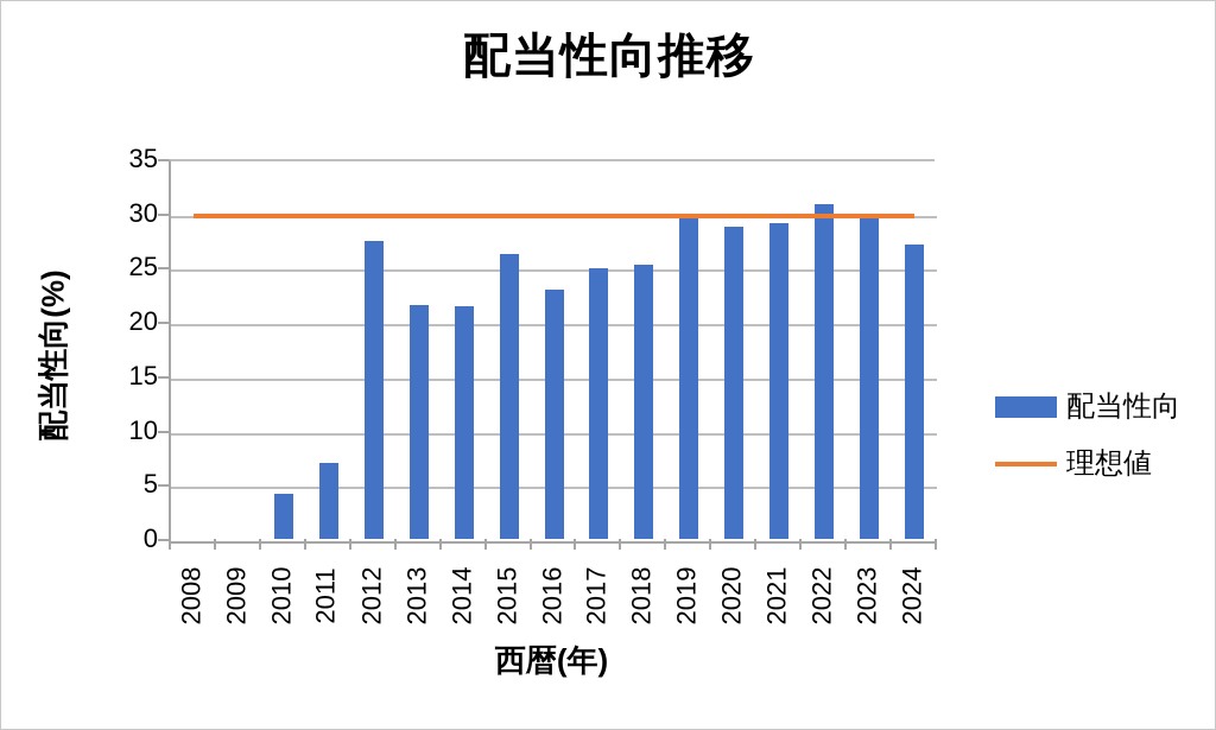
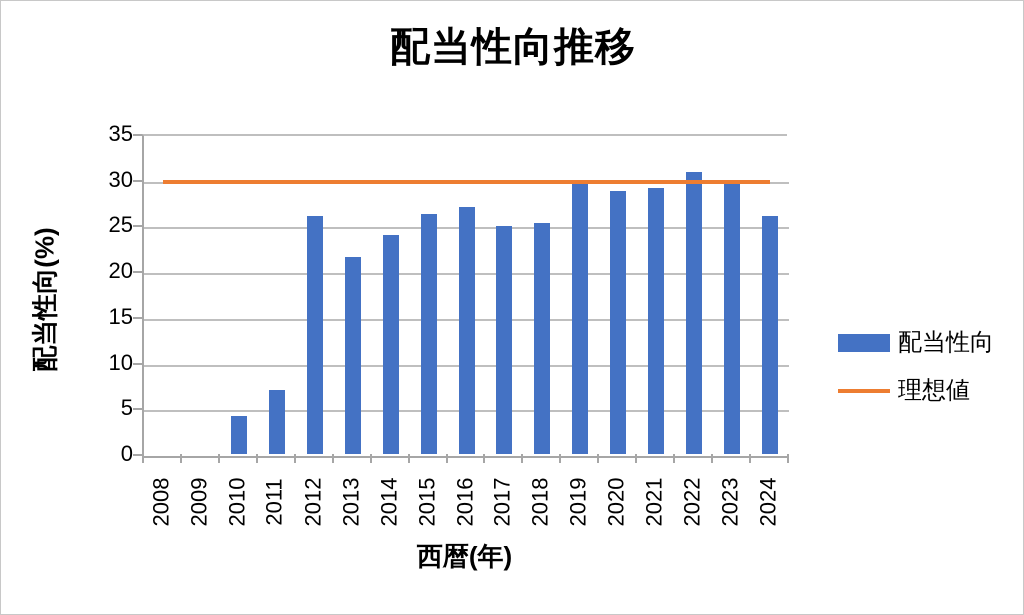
配当性向/2012: 28 -> 26
配当性向/2014: 21 -> 24
配当性向/2016: 23 -> 27
配当性向/2024: 27 -> 26
